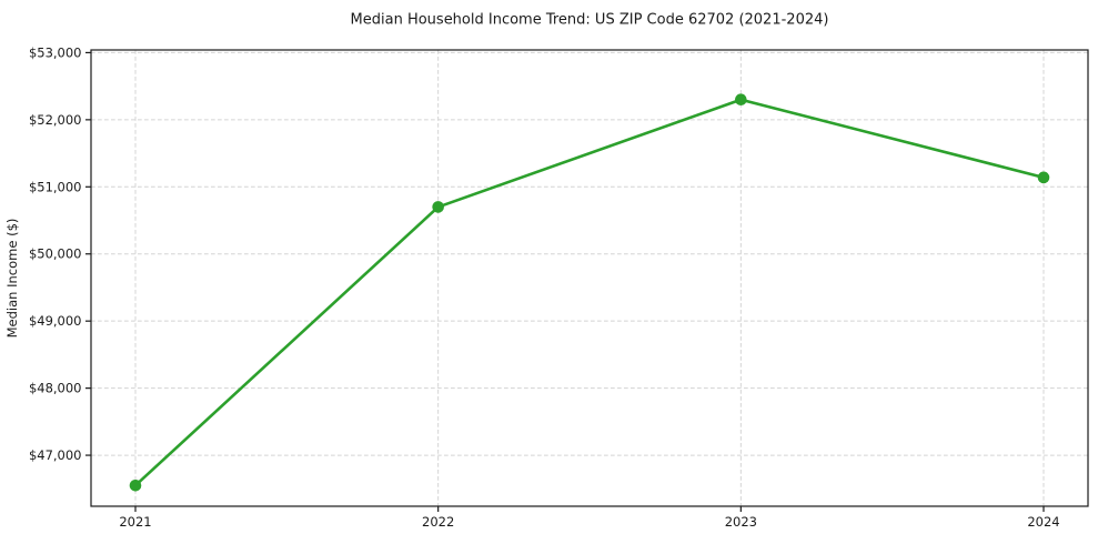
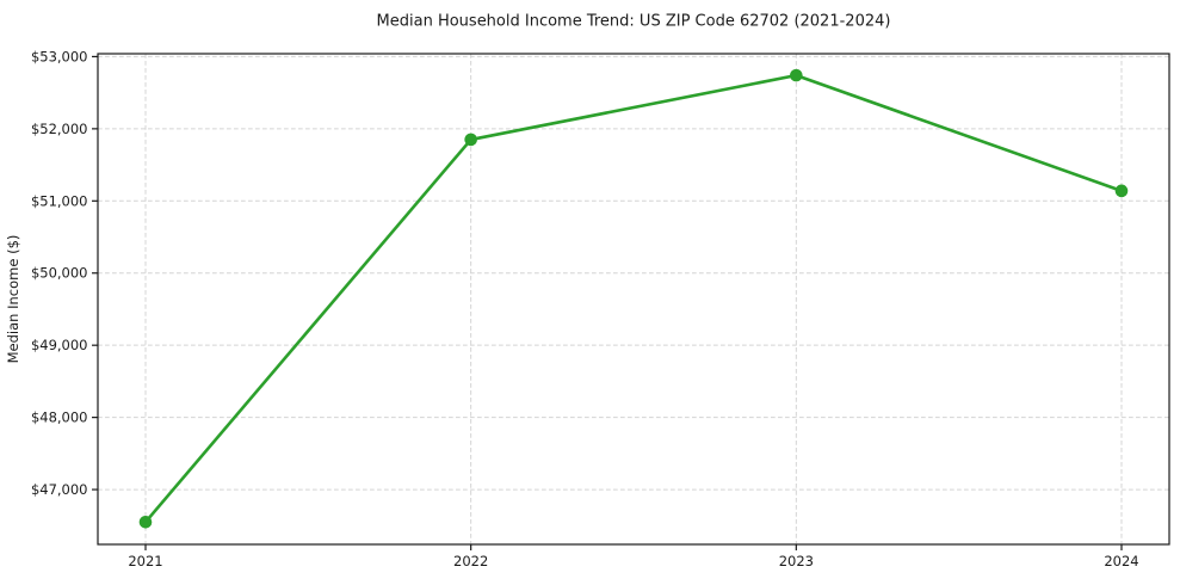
2022: $50700 -> $51800
2023: $52300 -> $52700
